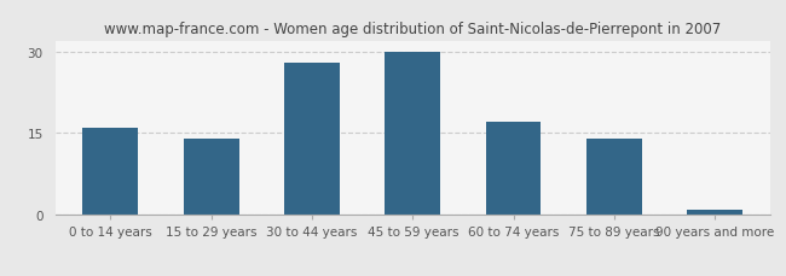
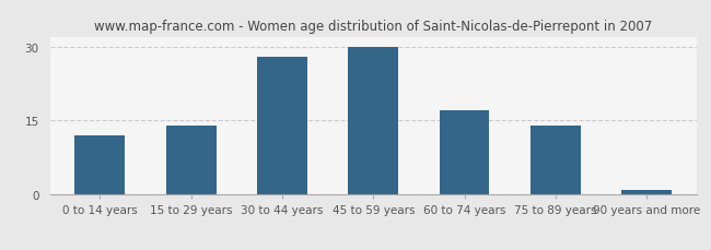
0 to 14 years: 16 -> 12
